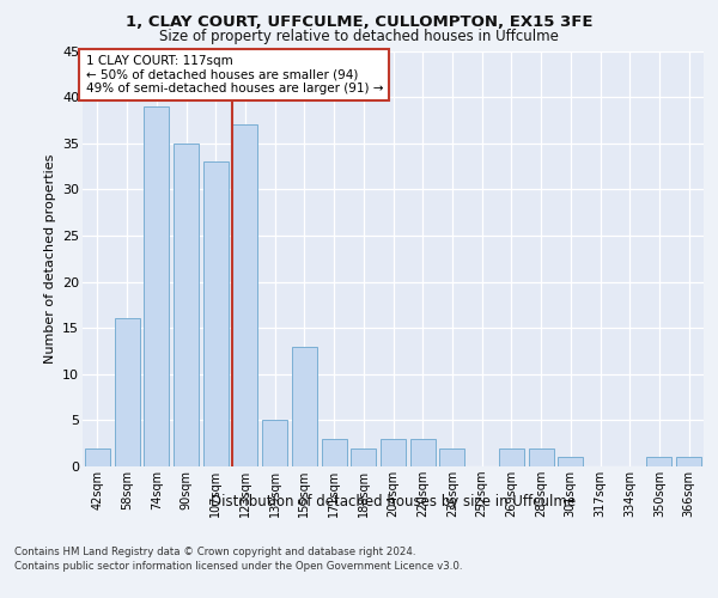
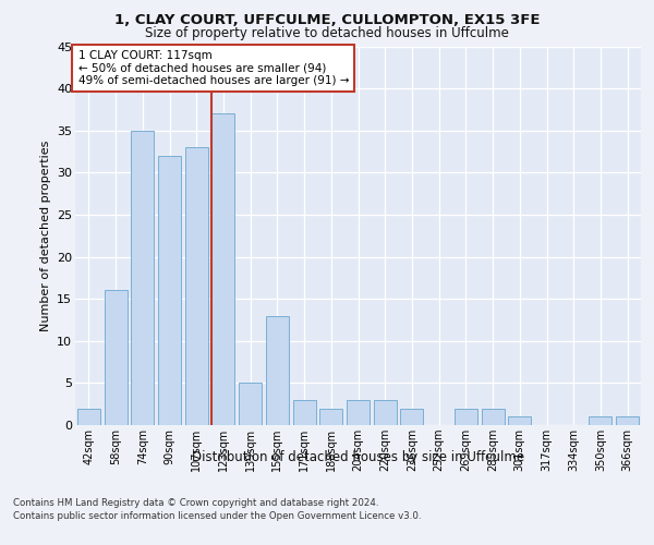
74sqm: 39 -> 35
90sqm: 35 -> 32
